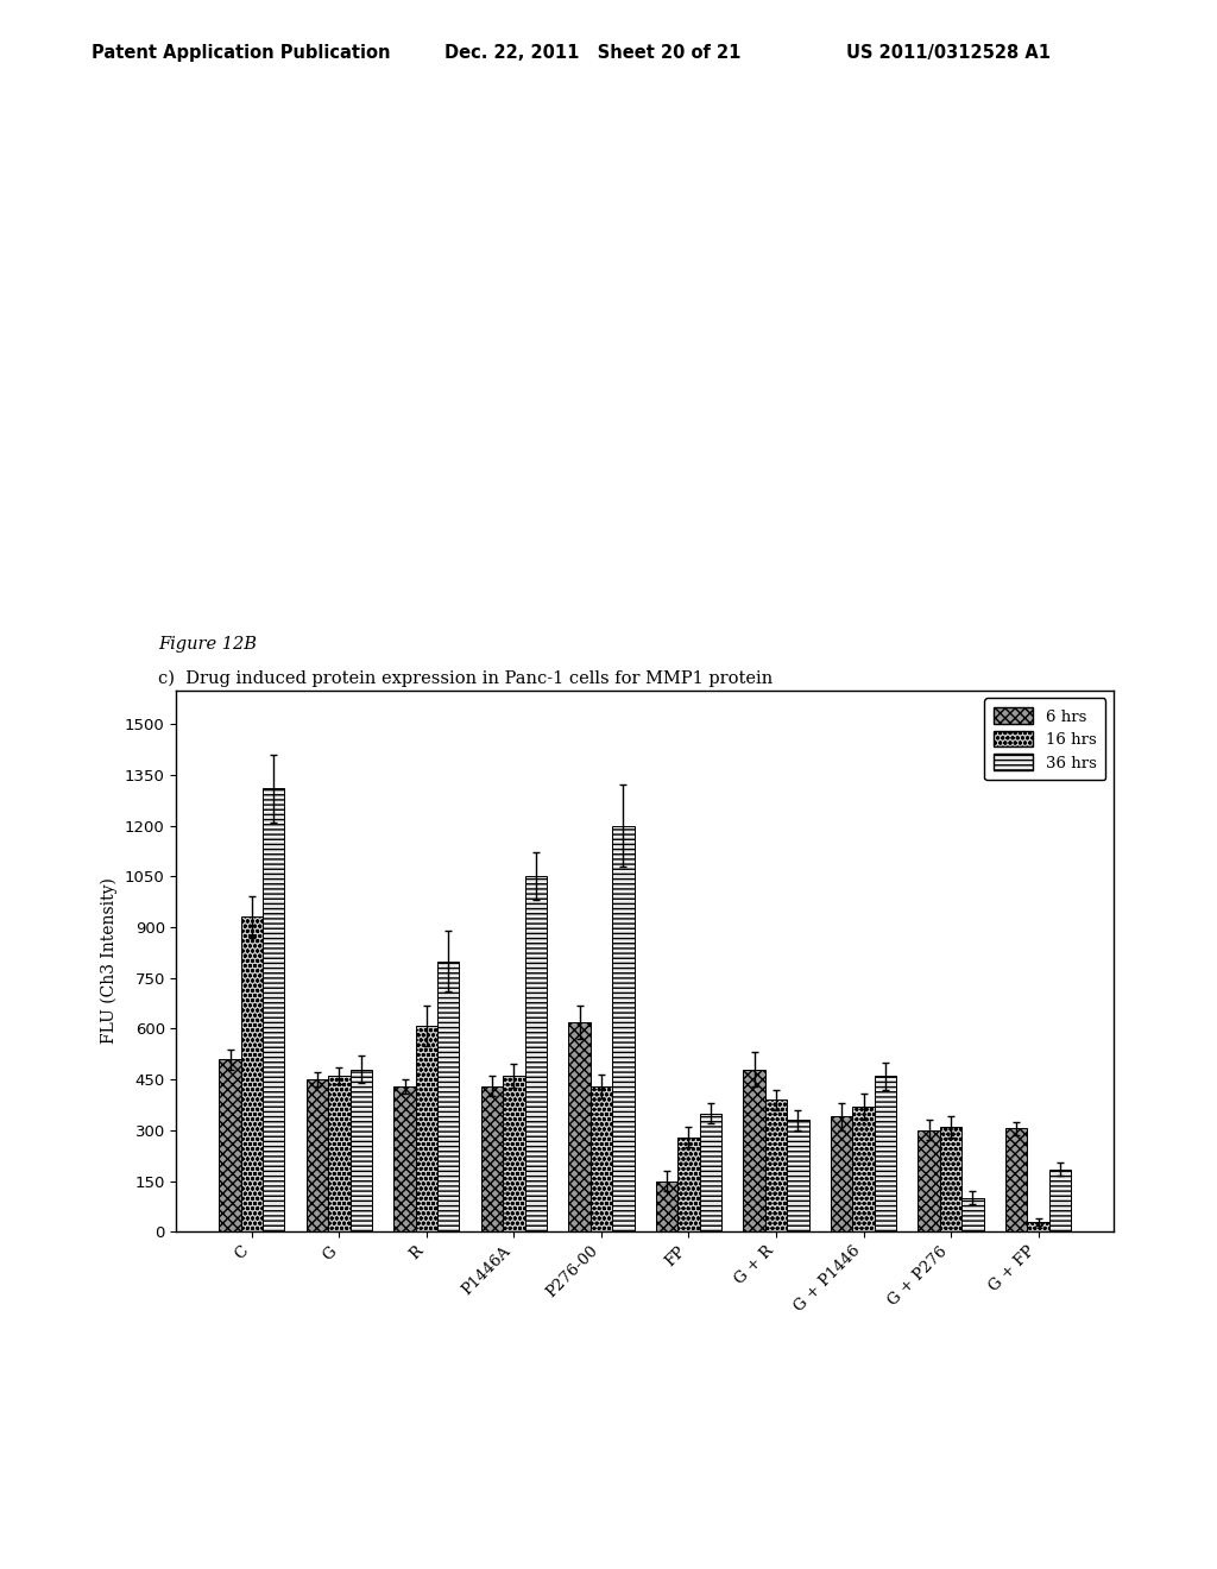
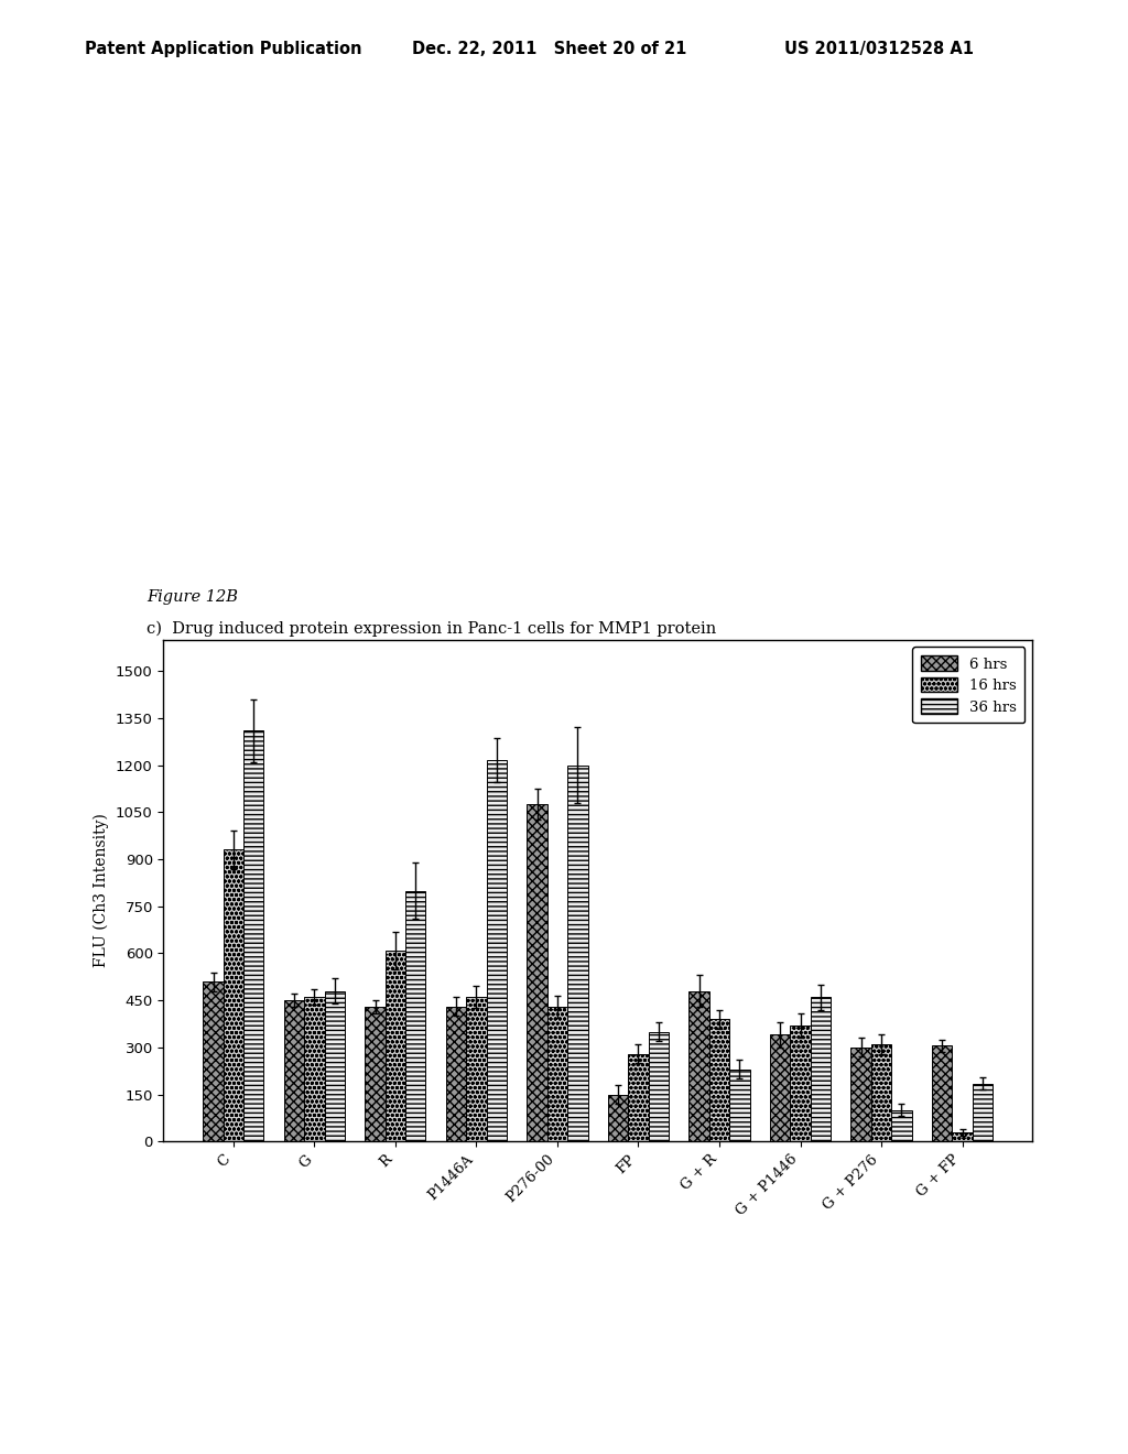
36 hrs/P1446A: 1050 -> 1215
6 hrs/P276-00: 620 -> 1075
36 hrs/G + R: 330 -> 230
